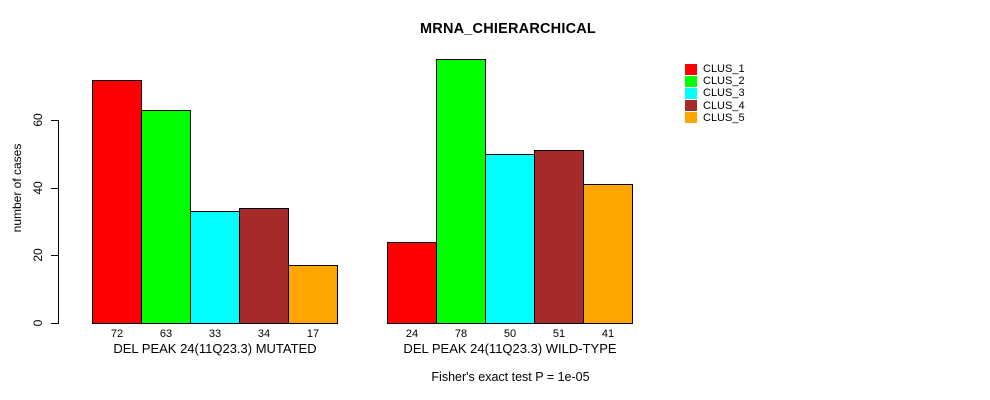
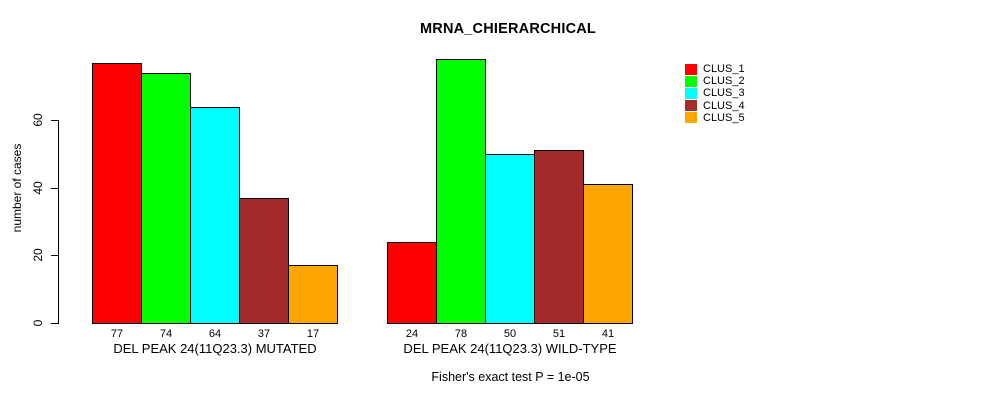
CLUS_1/DEL PEAK 24(11Q23.3) MUTATED: 72 -> 77
CLUS_2/DEL PEAK 24(11Q23.3) MUTATED: 63 -> 74
CLUS_3/DEL PEAK 24(11Q23.3) MUTATED: 33 -> 64
CLUS_4/DEL PEAK 24(11Q23.3) MUTATED: 34 -> 37
